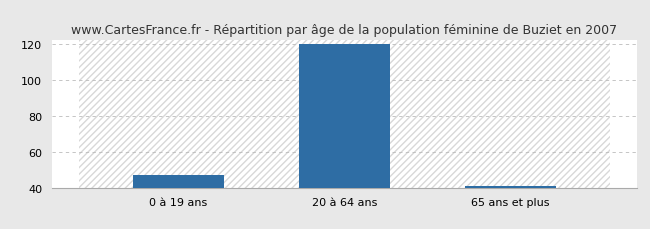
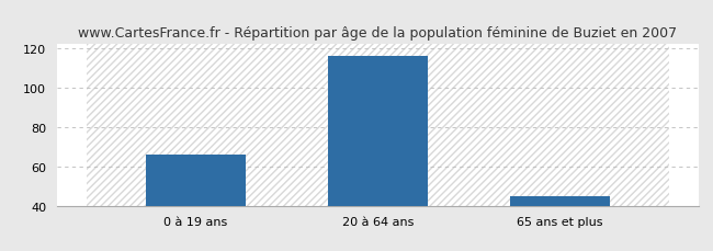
0 à 19 ans: 47 -> 66
20 à 64 ans: 120 -> 116
65 ans et plus: 41 -> 45
